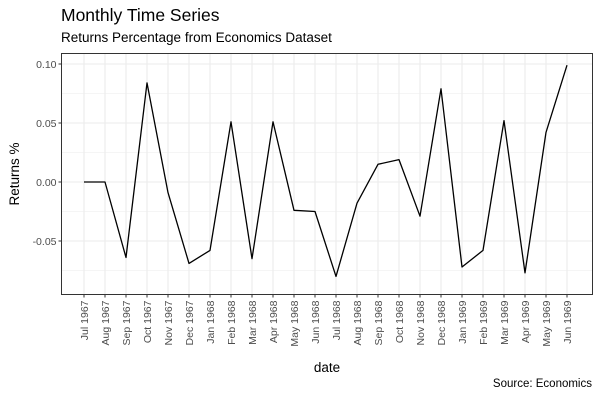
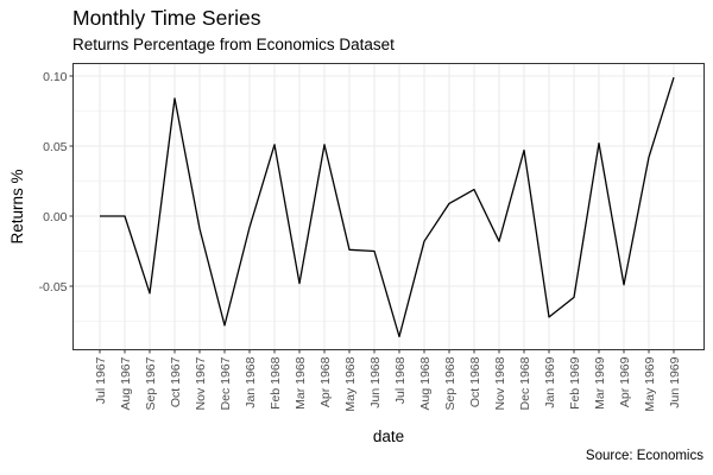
Sep 1967: -0.064 -> -0.055
Dec 1967: -0.069 -> -0.078
Jan 1968: -0.058 -> -0.008
Mar 1968: -0.065 -> -0.048
Jul 1968: -0.080 -> -0.086
Sep 1968: 0.015 -> 0.009
Nov 1968: -0.029 -> -0.018
Dec 1968: 0.079 -> 0.047
Apr 1969: -0.077 -> -0.049
